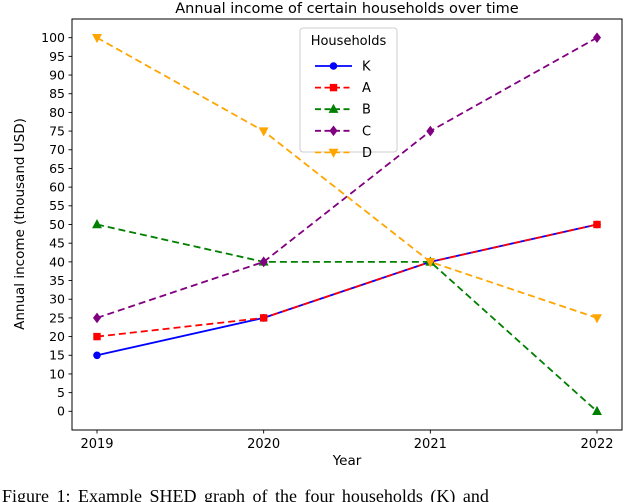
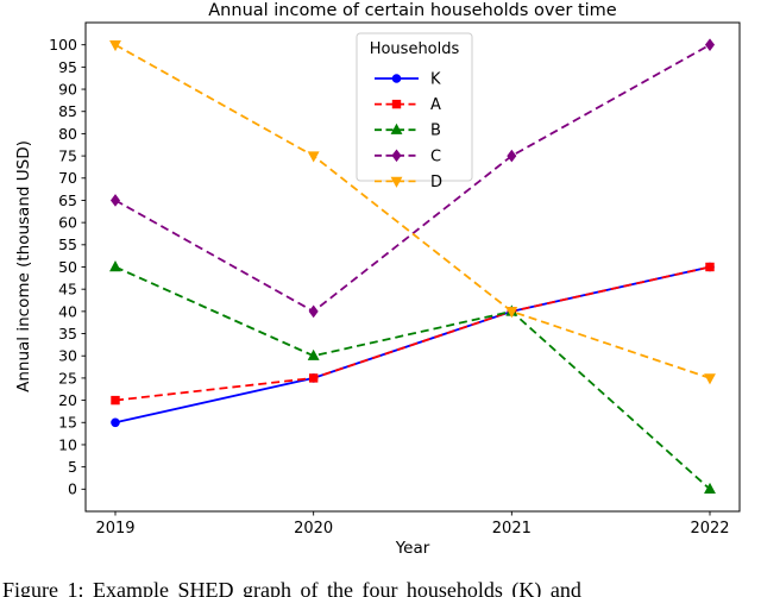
C/2019: 25 -> 65
B/2020: 40 -> 30
